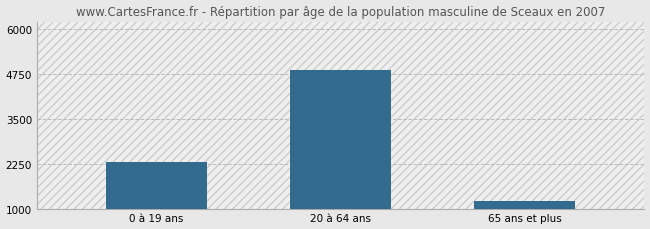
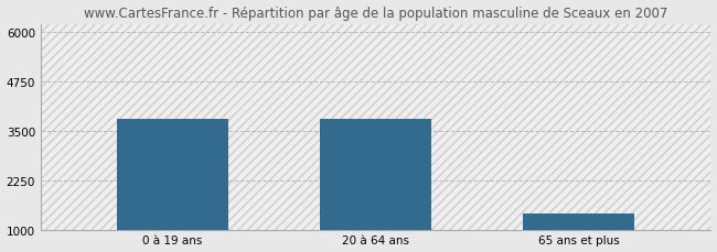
0 à 19 ans: 2300 -> 3800
20 à 64 ans: 4850 -> 3800
65 ans et plus: 1200 -> 1400
